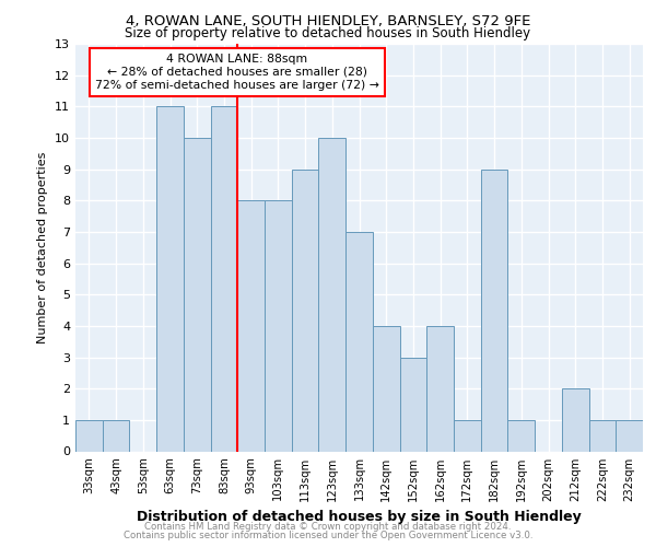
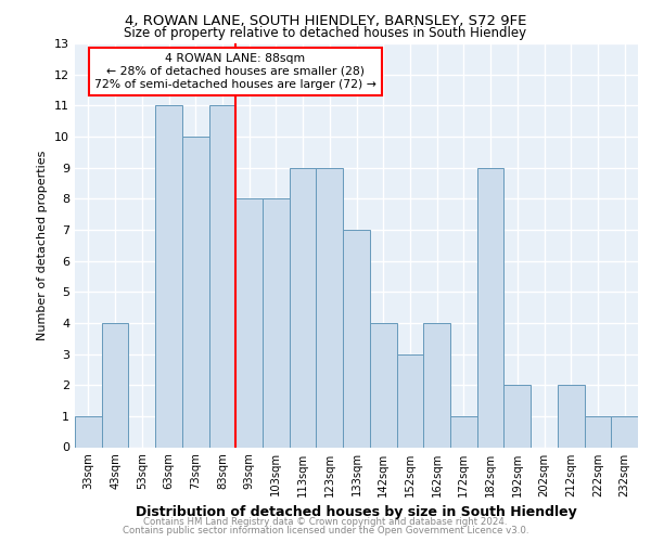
43sqm: 1 -> 4
123sqm: 10 -> 9
192sqm: 1 -> 2
